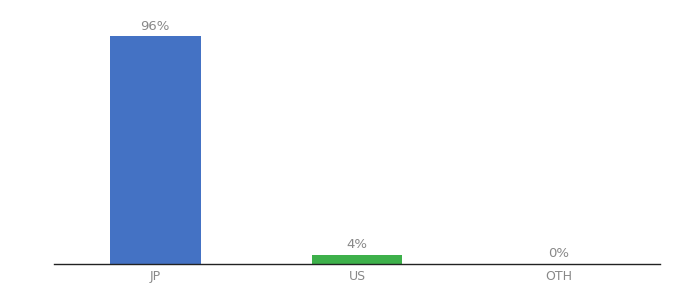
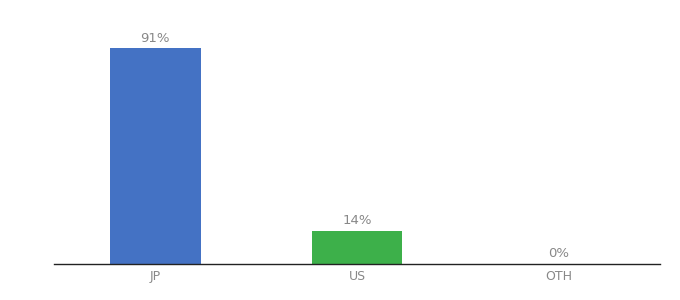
JP: 96% -> 91%
US: 4% -> 14%
